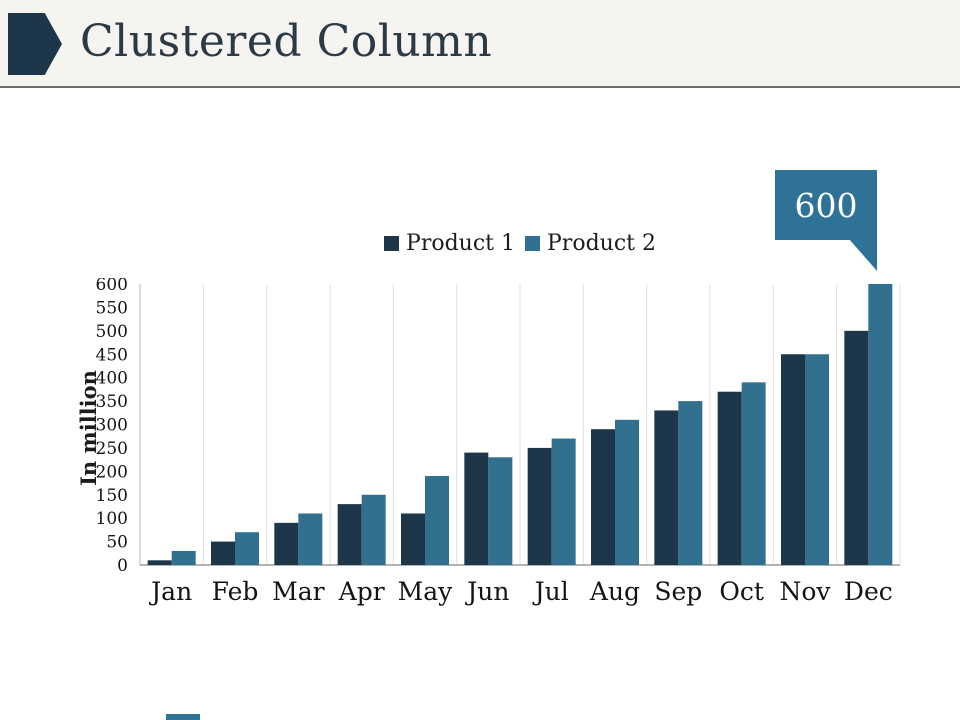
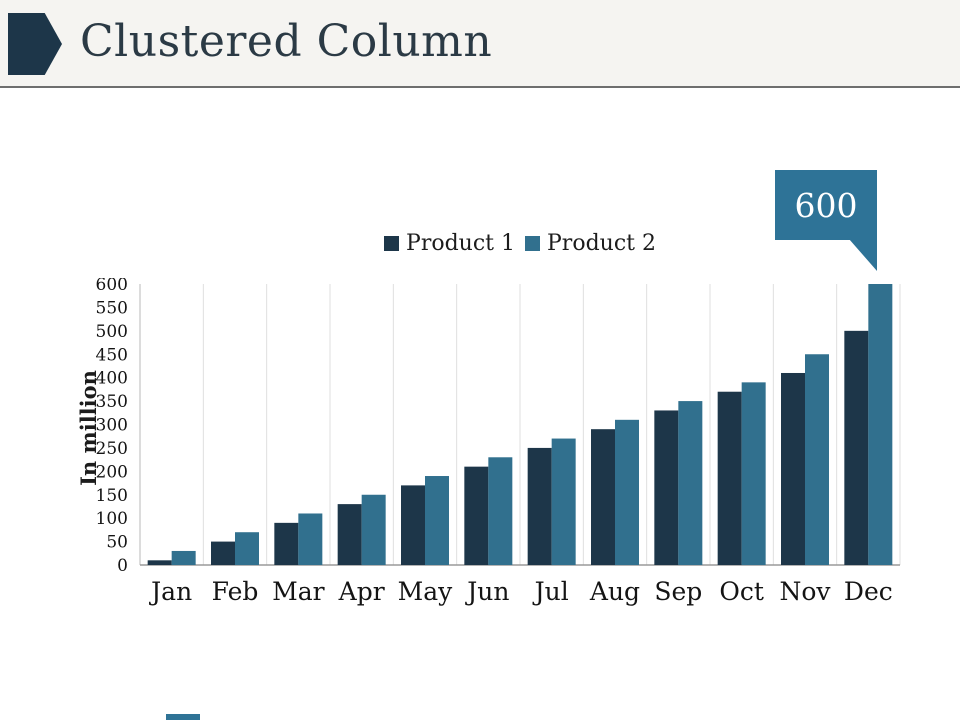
Product 1/May: 110 -> 170
Product 1/Jun: 240 -> 210
Product 1/Nov: 450 -> 410
